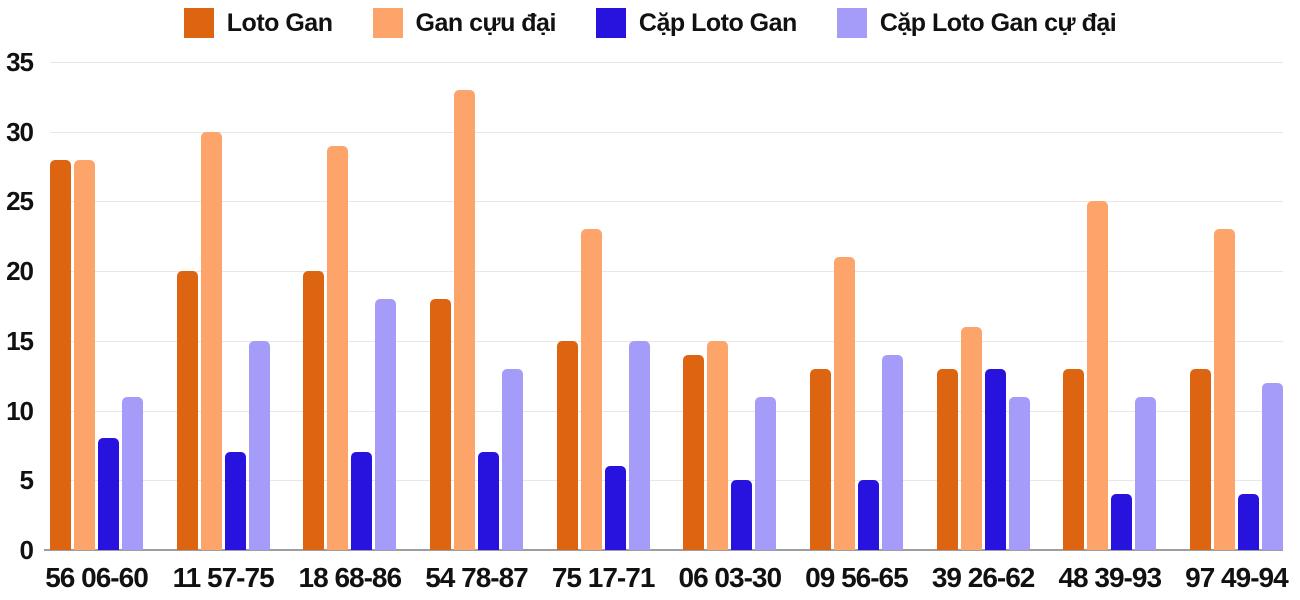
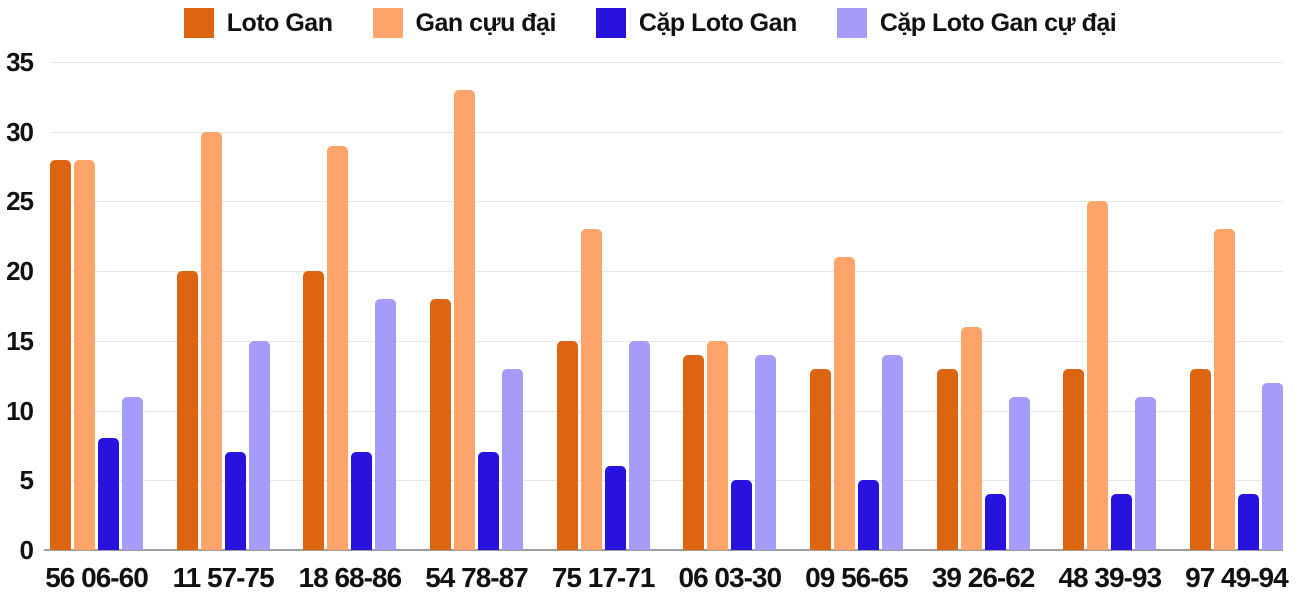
Cặp Loto Gan cự đại/06 03-30: 11 -> 14
Cặp Loto Gan/39 26-62: 13 -> 4
